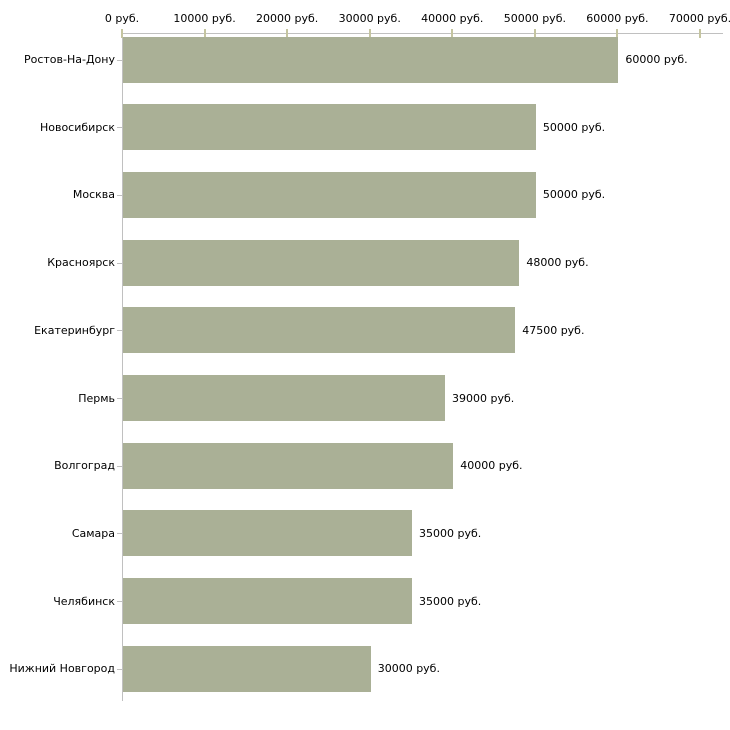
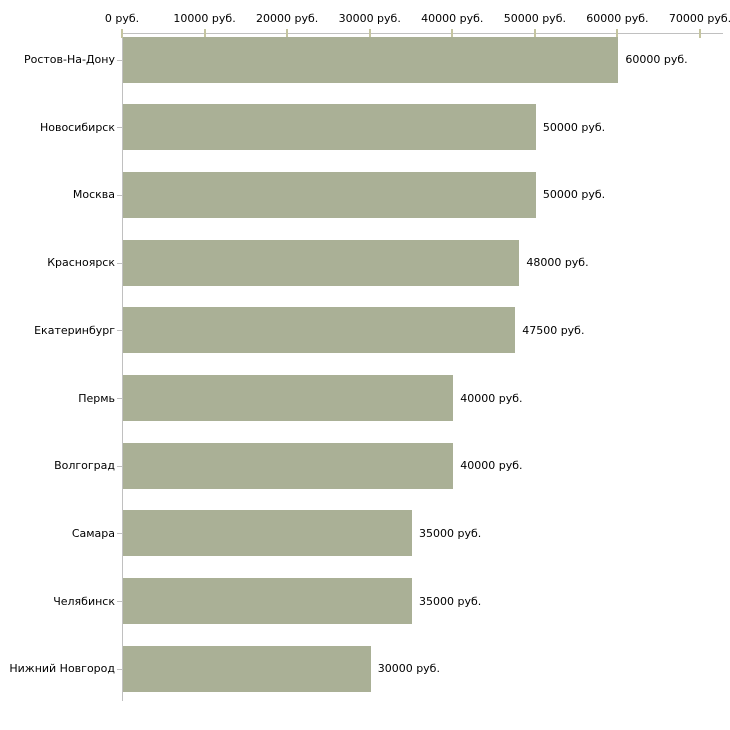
Пермь: 39000 -> 40000
